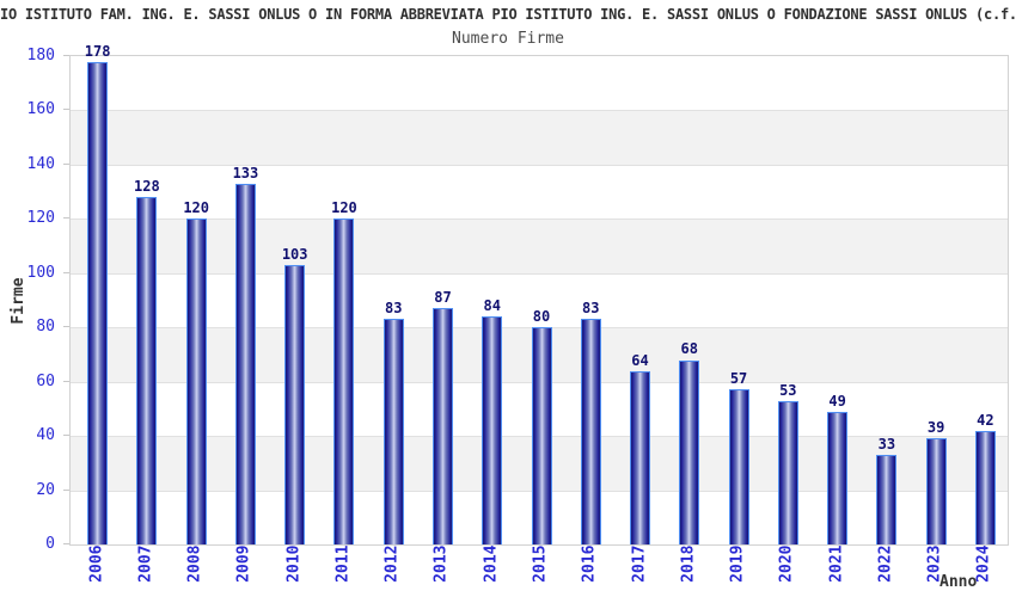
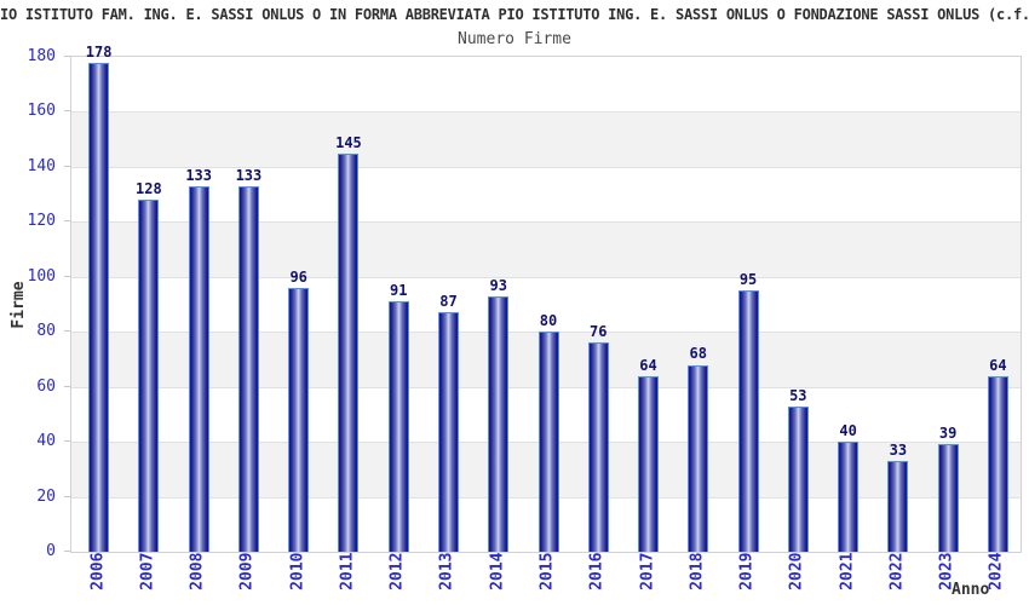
2008: 120 -> 133
2010: 103 -> 96
2011: 120 -> 145
2012: 83 -> 91
2014: 84 -> 93
2016: 83 -> 76
2019: 57 -> 95
2021: 49 -> 40
2024: 42 -> 64
